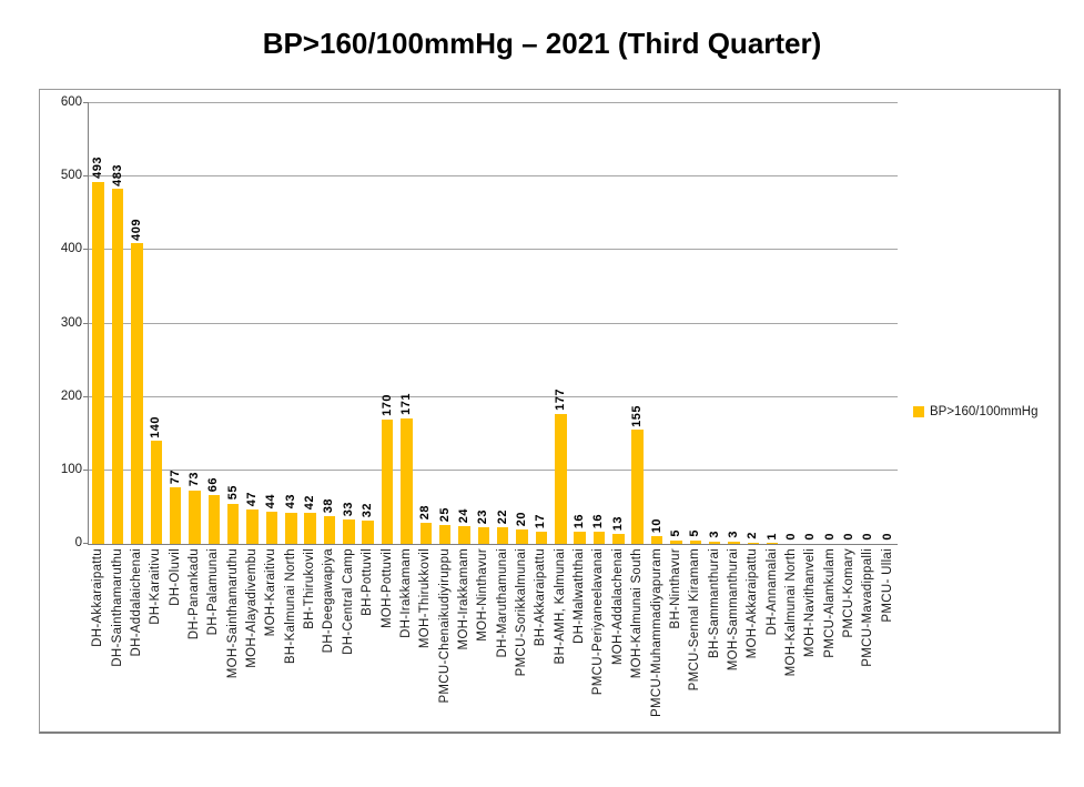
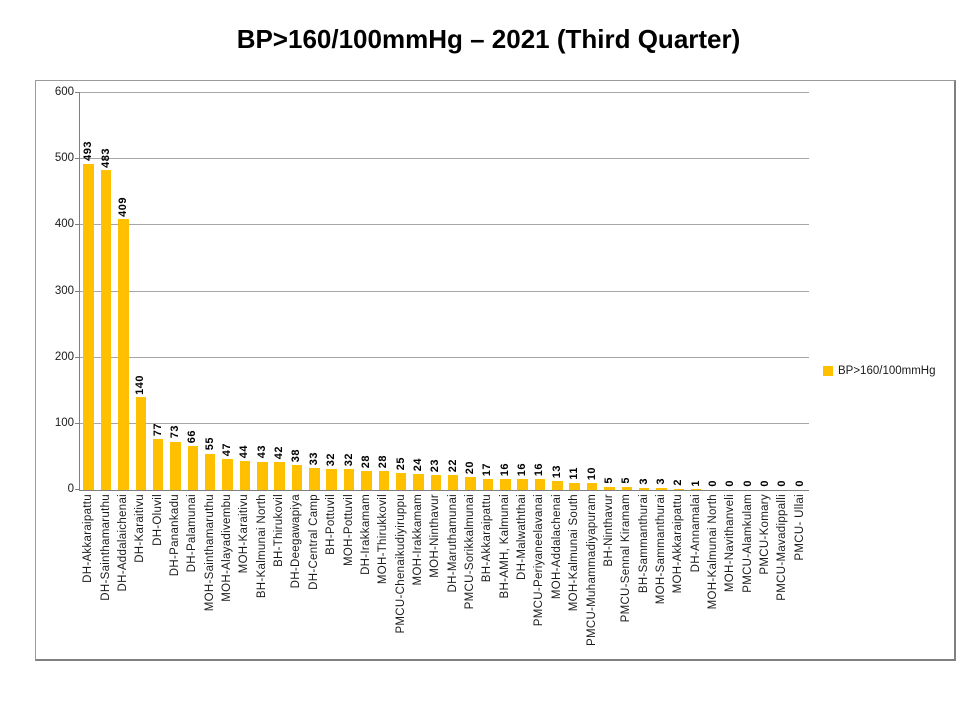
MOH-Pottuvil: 170 -> 32
DH-Irakkamam: 171 -> 28
BH-AMH, Kalmunai: 177 -> 16
MOH-Kalmunai South: 155 -> 11
